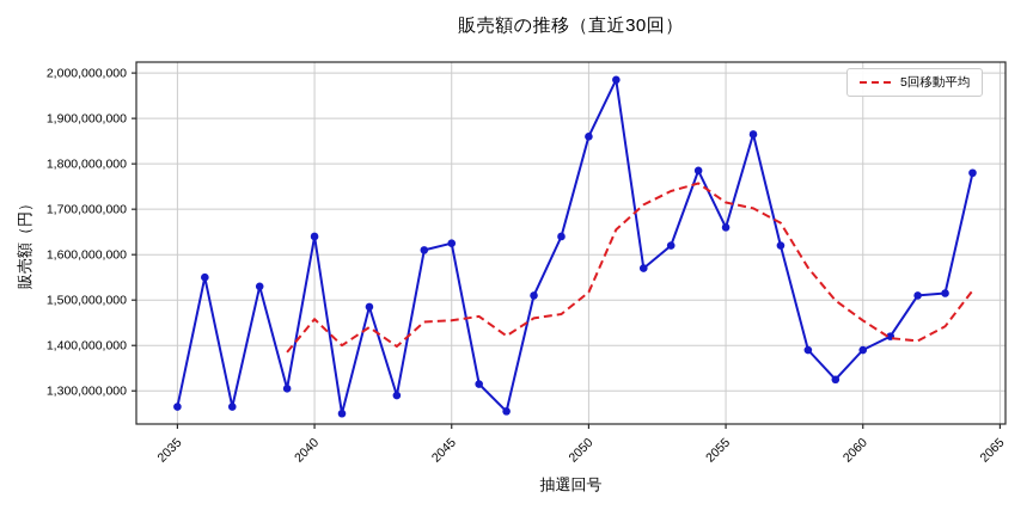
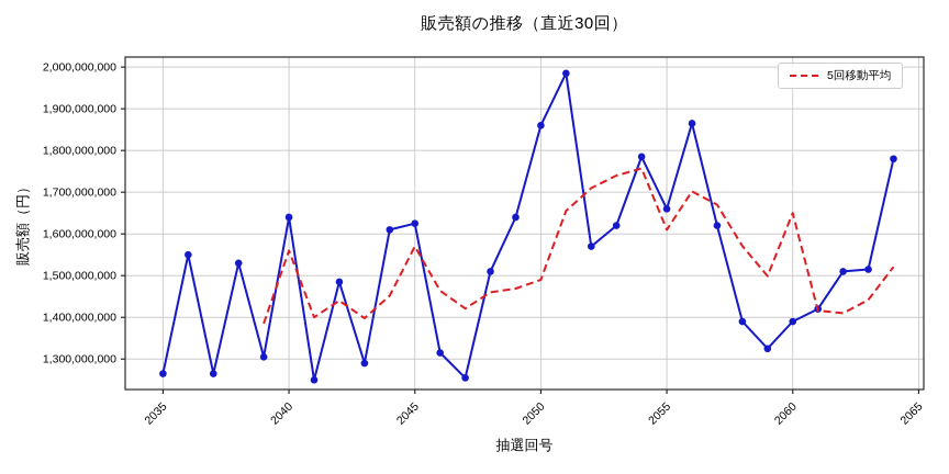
5回移動平均/2040: 1460000000 -> 1560000000
5回移動平均/2045: 1460000000 -> 1570000000
5回移動平均/2050: 1520000000 -> 1490000000
5回移動平均/2055: 1720000000 -> 1610000000
5回移動平均/2060: 1460000000 -> 1650000000
